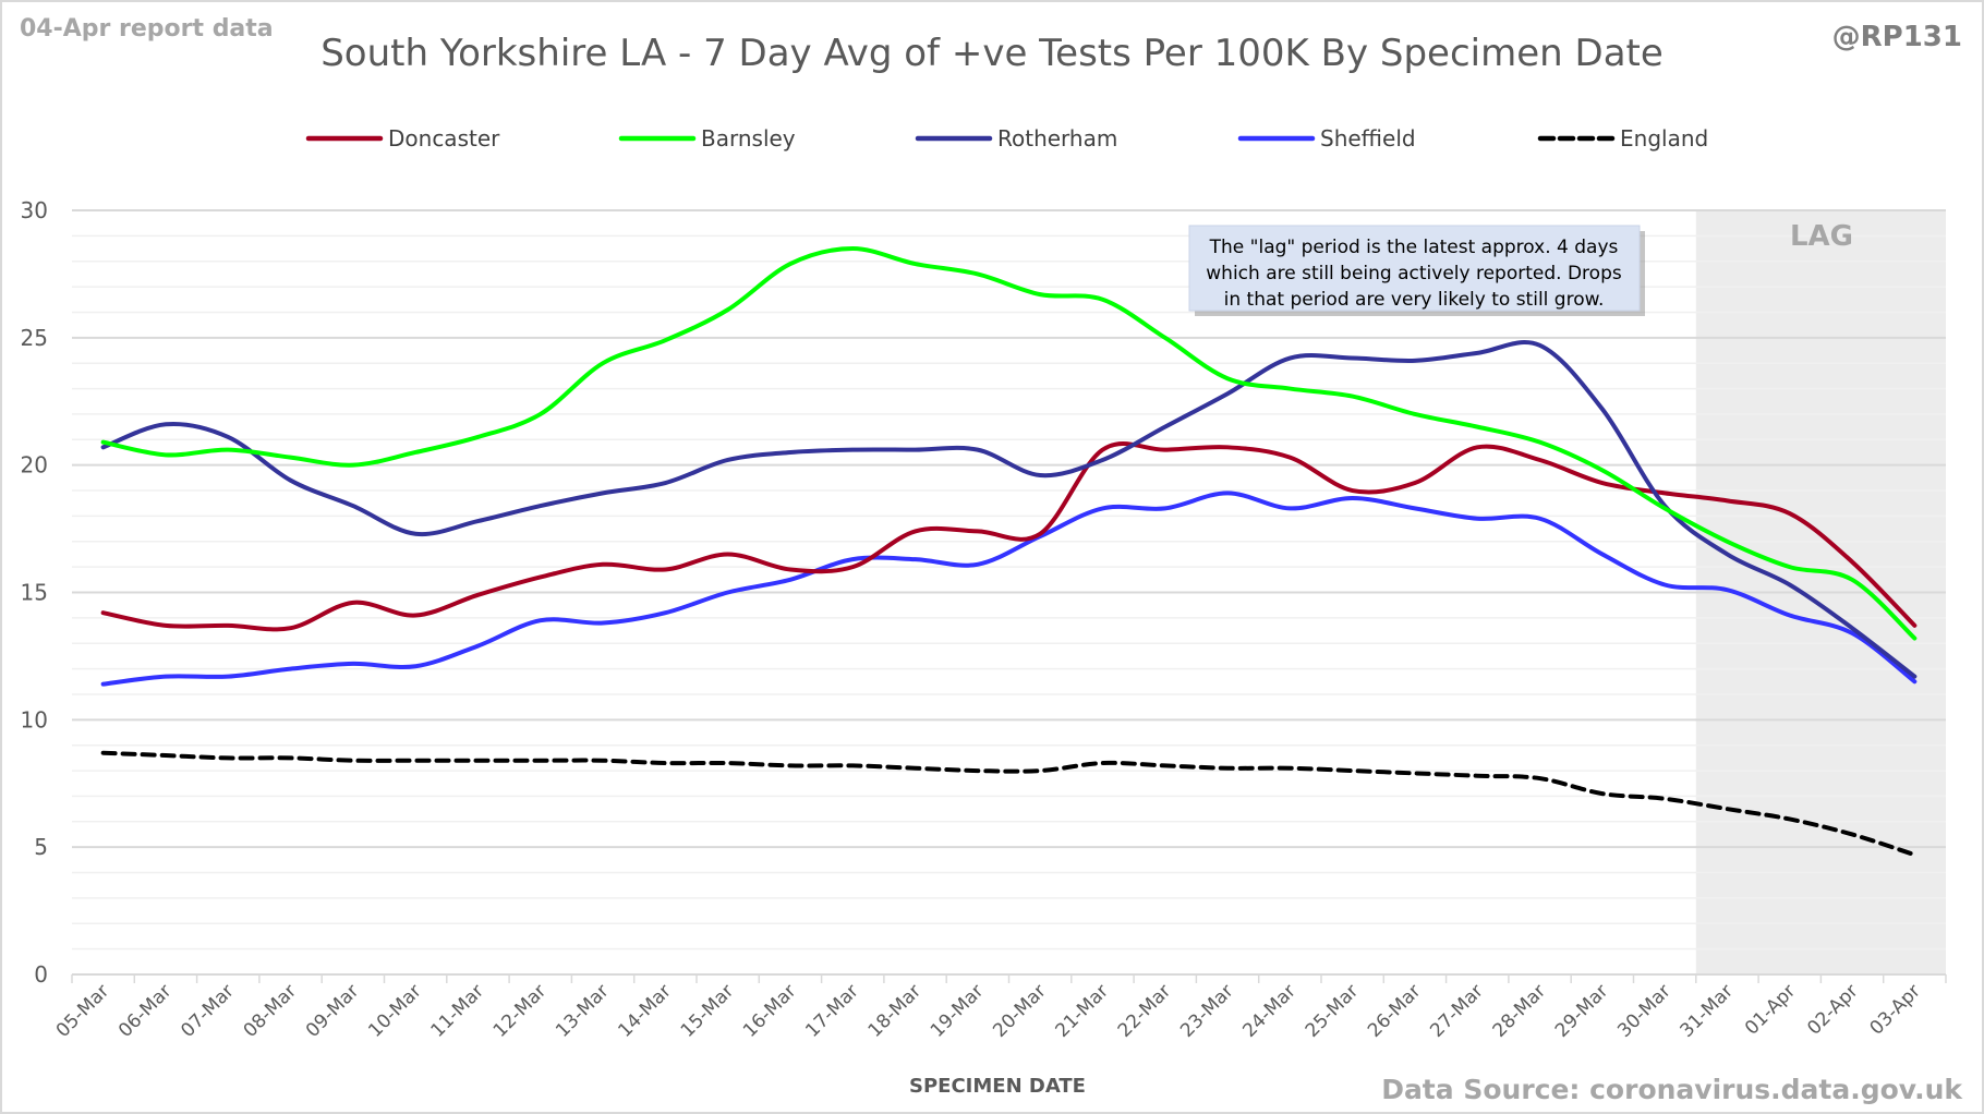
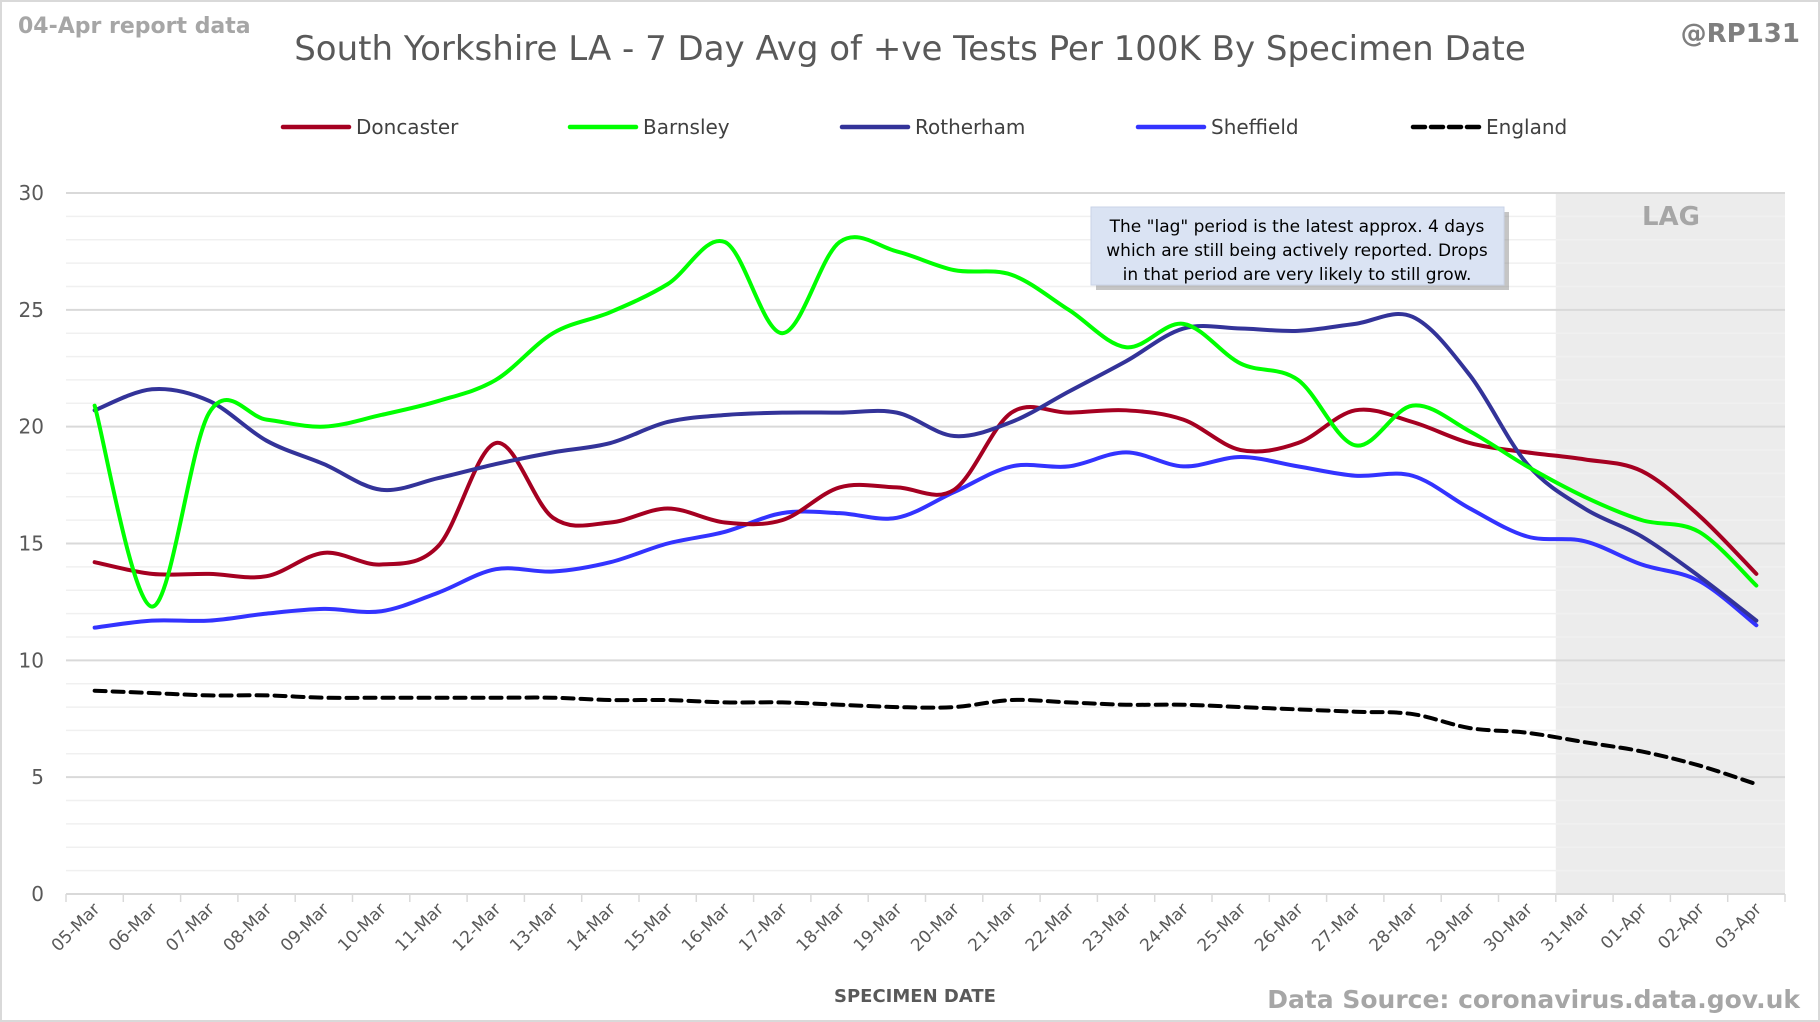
Barnsley/06-Mar: 20.4 -> 12.3
Doncaster/12-Mar: 15.6 -> 19.3
Barnsley/17-Mar: 28.5 -> 24.0
Barnsley/24-Mar: 23.0 -> 24.4
Barnsley/27-Mar: 21.5 -> 19.2
